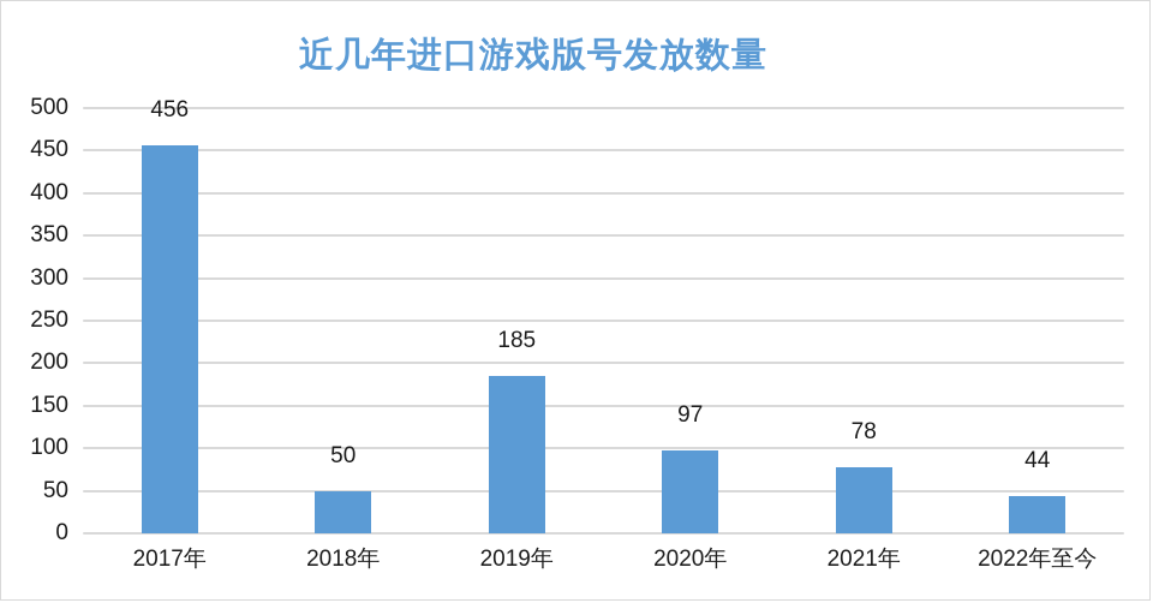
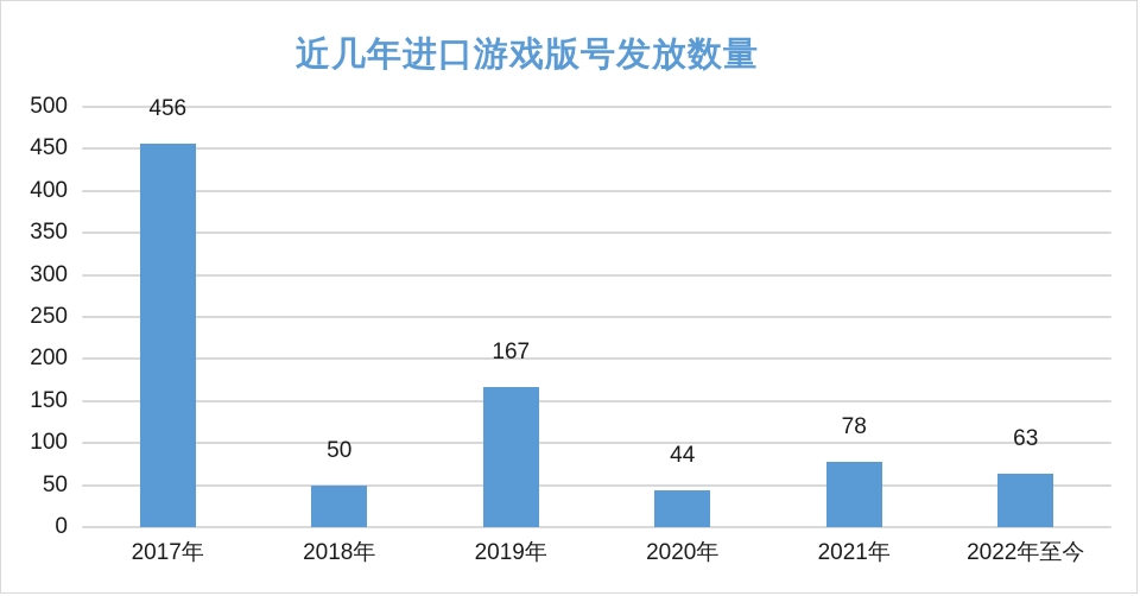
2019年: 185 -> 167
2020年: 97 -> 44
2022年至今: 44 -> 63
